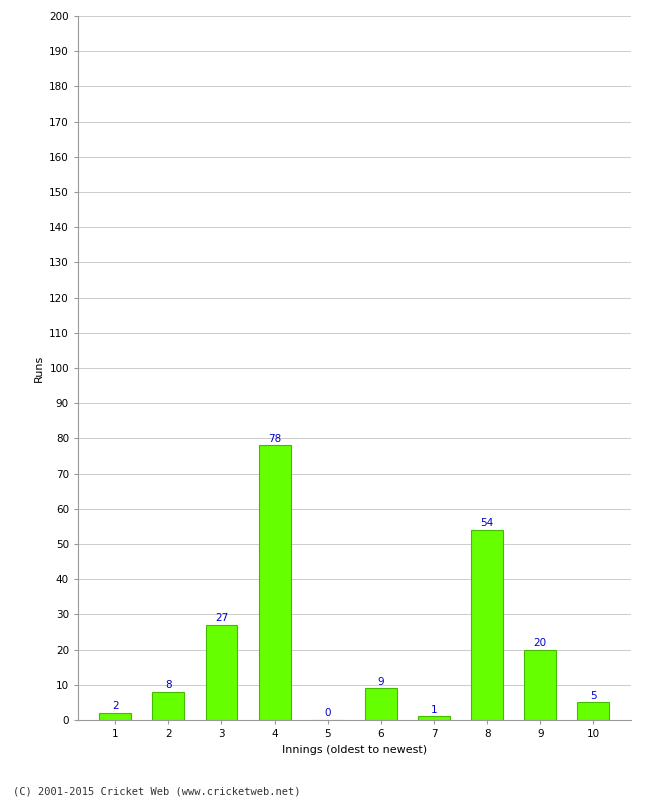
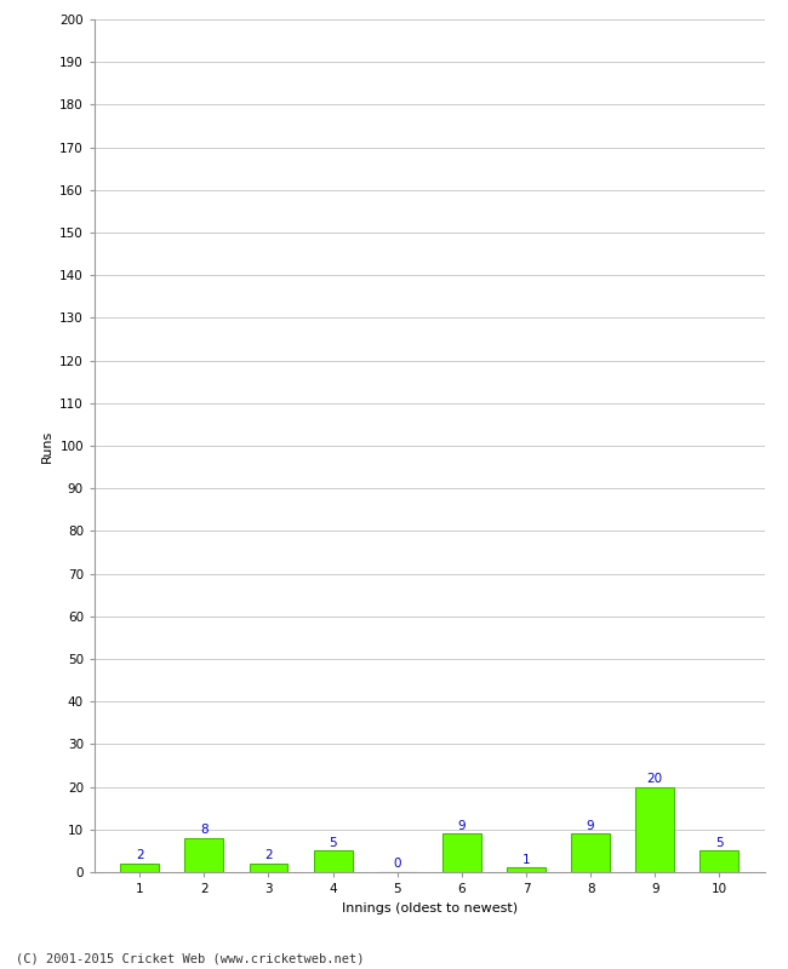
3: 27 -> 2
4: 78 -> 5
8: 54 -> 9
